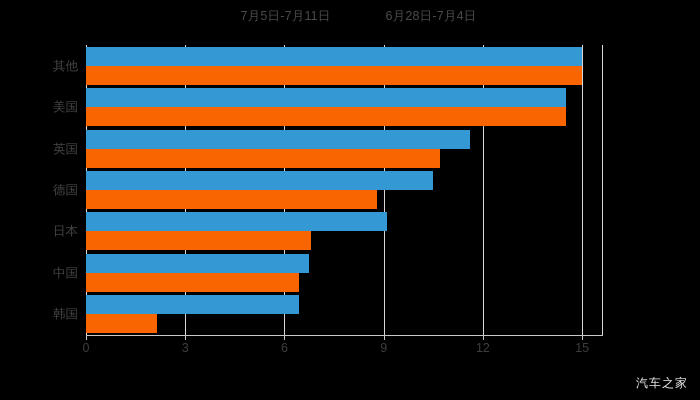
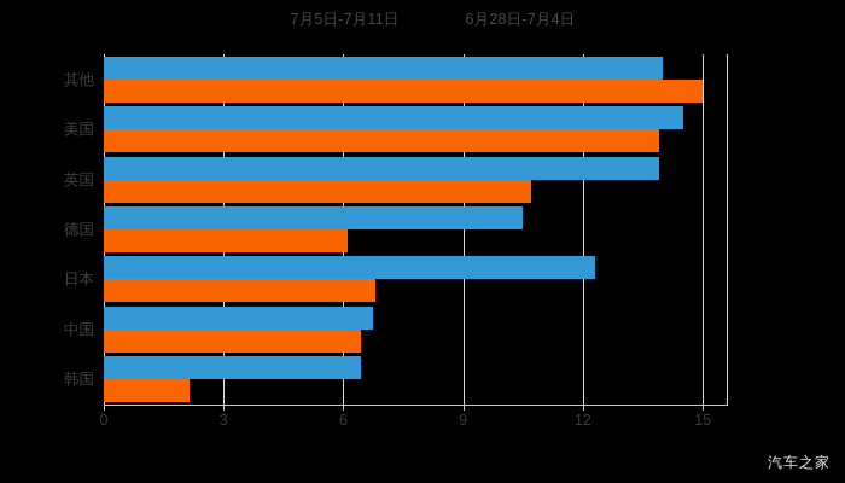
7月5日-7月11日/其他: 15.0 -> 14.0
6月28日-7月4日/美国: 14.5 -> 13.9
7月5日-7月11日/英国: 11.6 -> 13.9
6月28日-7月4日/德国: 8.8 -> 6.1
7月5日-7月11日/日本: 9.1 -> 12.3
